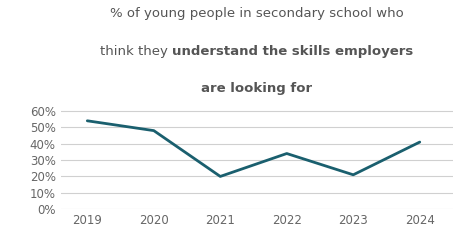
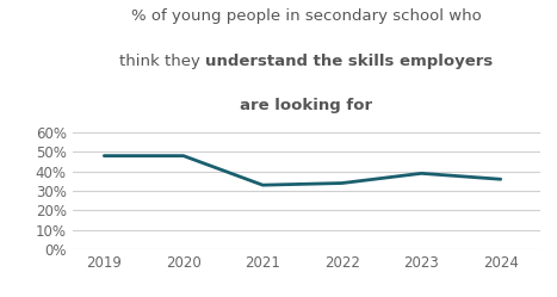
2019: 54% -> 48%
2021: 20% -> 33%
2023: 21% -> 39%
2024: 41% -> 36%
